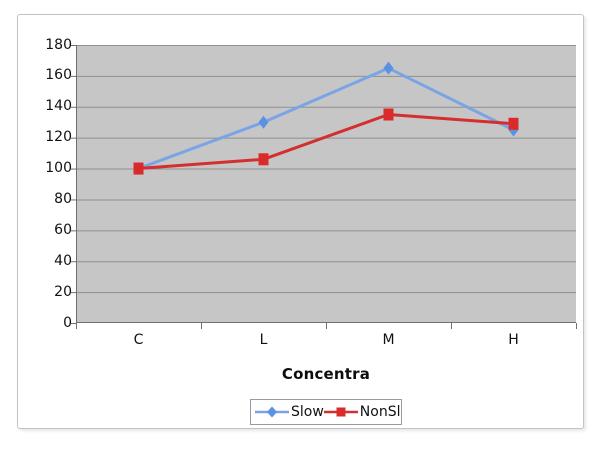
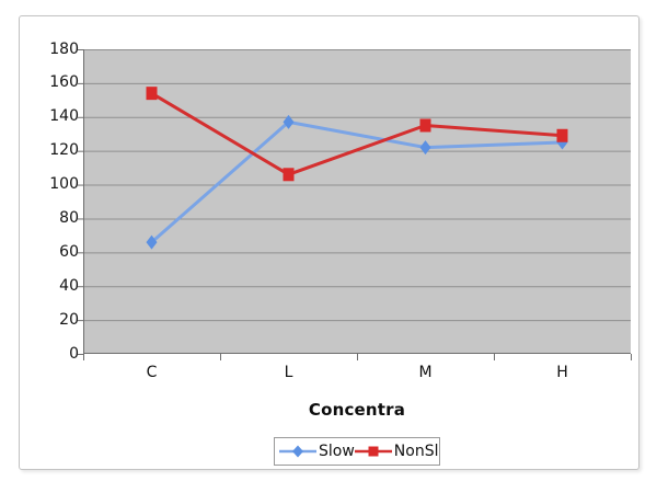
Slow/C: 100 -> 66
NonSlo/C: 100 -> 154
Slow/L: 130 -> 137
Slow/M: 165 -> 122
